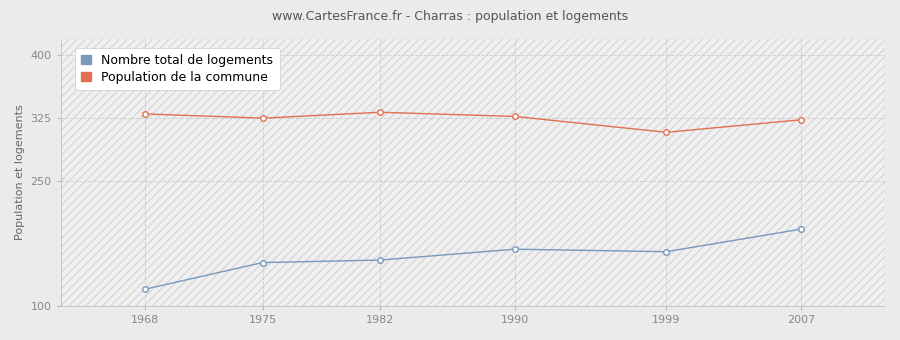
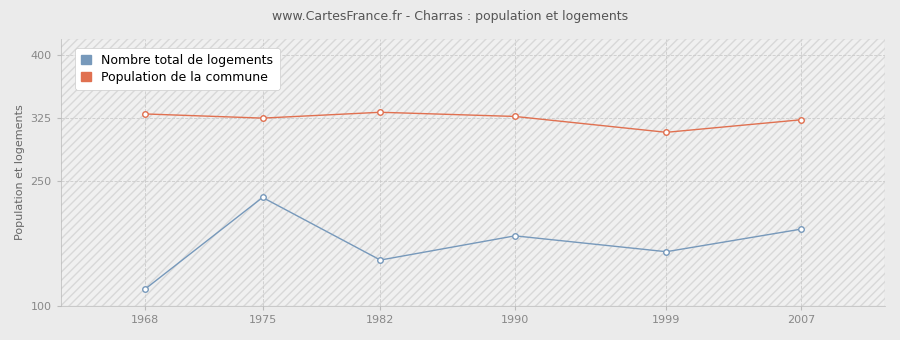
Nombre total de logements/1975: 152 -> 230
Nombre total de logements/1990: 168 -> 184
